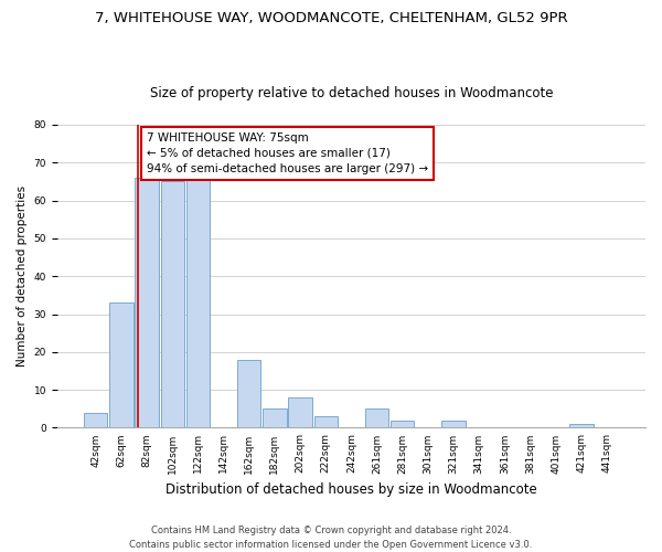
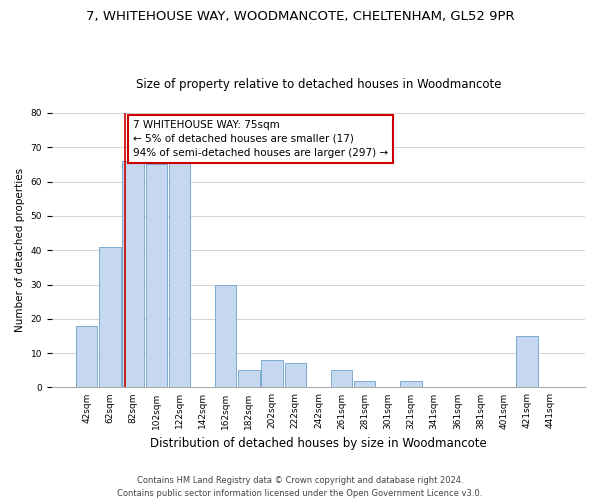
42sqm: 4 -> 18
62sqm: 33 -> 41
162sqm: 18 -> 30
222sqm: 3 -> 7
421sqm: 1 -> 15
